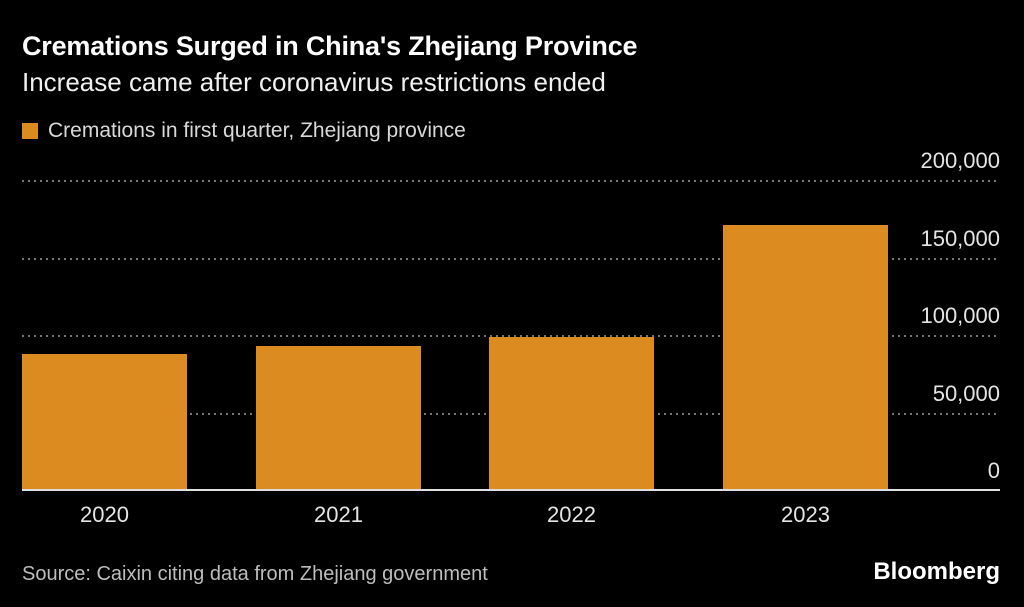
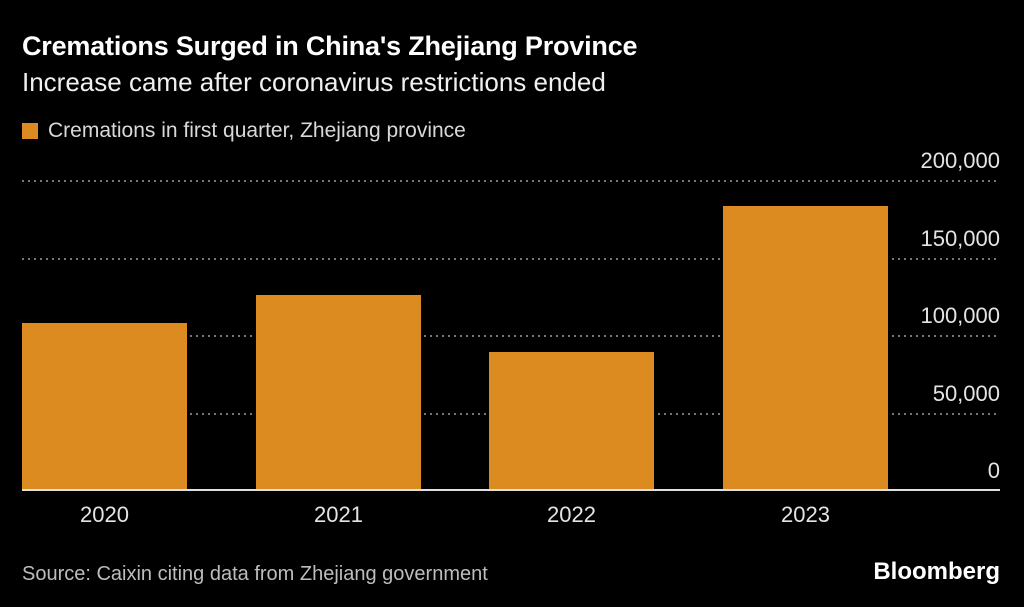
2020: 88000 -> 108000
2021: 93000 -> 126000
2022: 99000 -> 89000
2023: 171000 -> 183000
